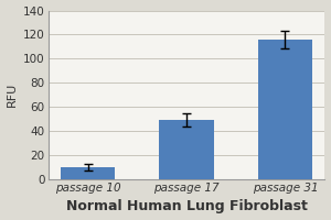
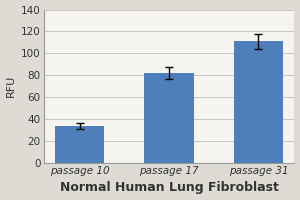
passage 10: 10 -> 34
passage 17: 49 -> 82
passage 31: 116 -> 111
